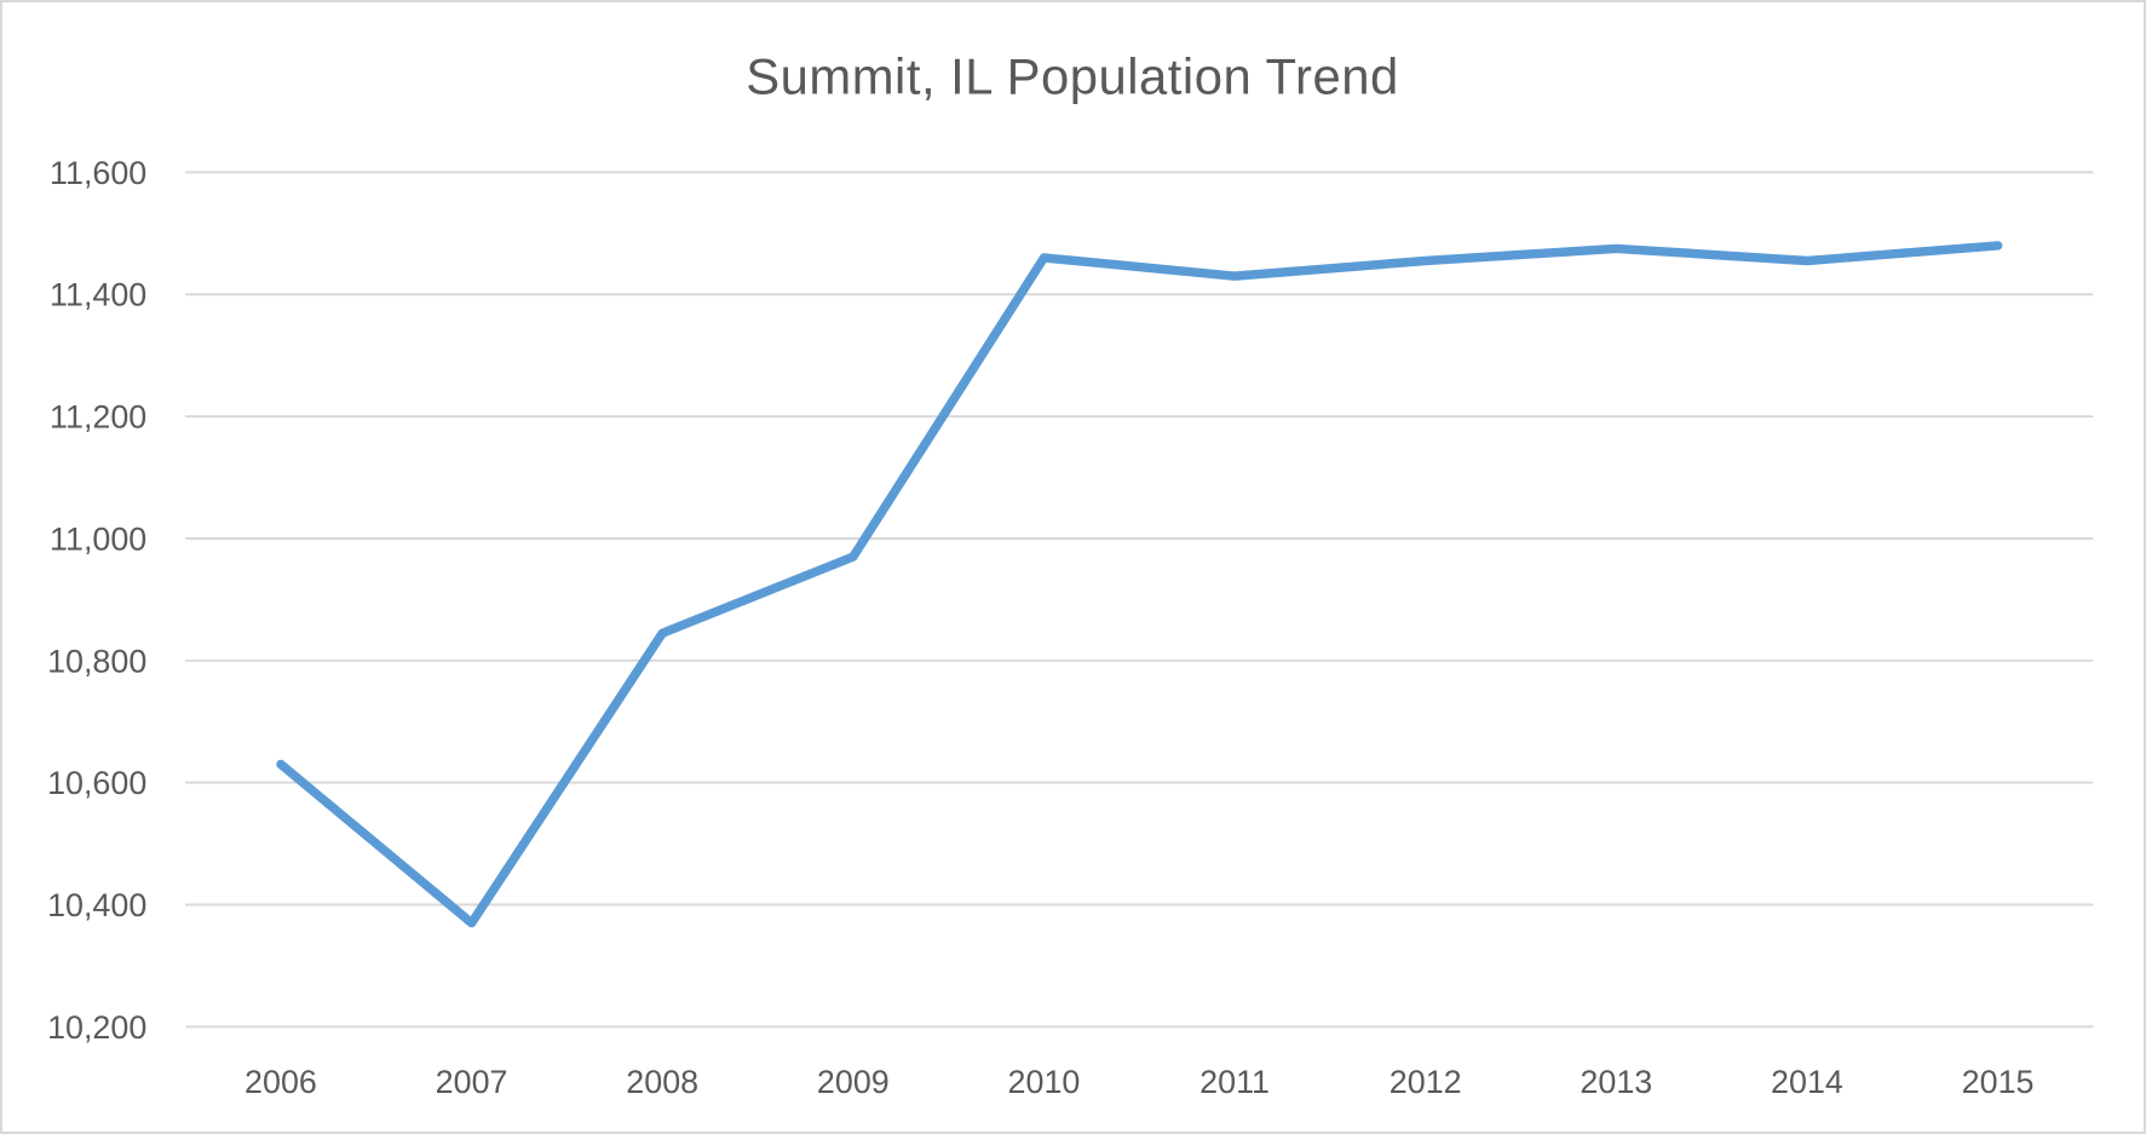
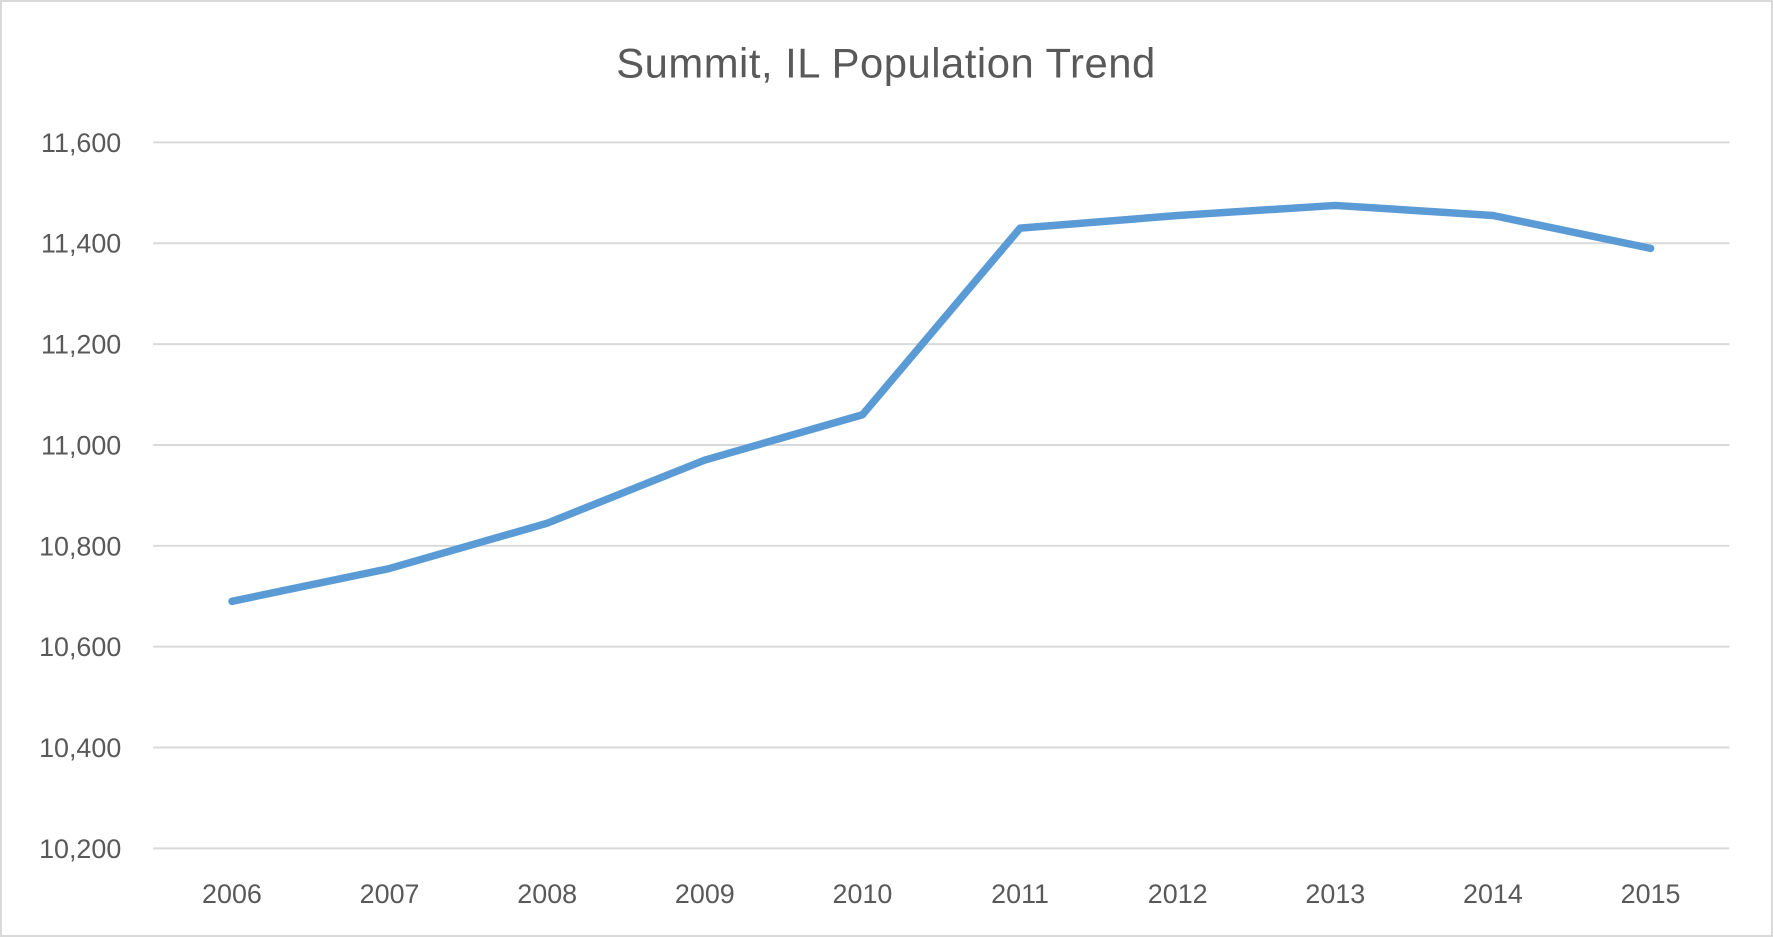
2006: 10630 -> 10690
2007: 10370 -> 10760
2010: 11460 -> 11060
2015: 11480 -> 11390
